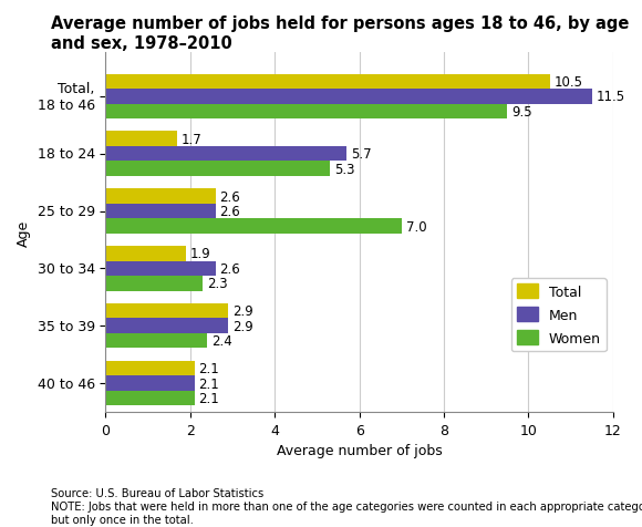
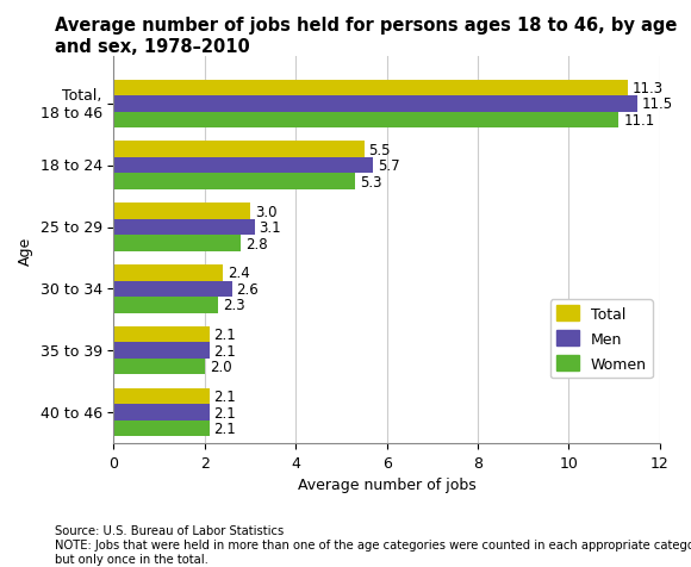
Total/Total, 18 to 46: 10.5 -> 11.3
Women/Total, 18 to 46: 9.5 -> 11.1
Total/18 to 24: 1.7 -> 5.5
Total/25 to 29: 2.6 -> 3.0
Men/25 to 29: 2.6 -> 3.1
Women/25 to 29: 7.0 -> 2.8
Total/30 to 34: 1.9 -> 2.4
Total/35 to 39: 2.9 -> 2.1
Men/35 to 39: 2.9 -> 2.1
Women/35 to 39: 2.4 -> 2.0
